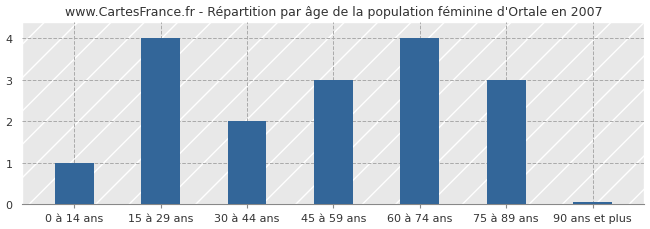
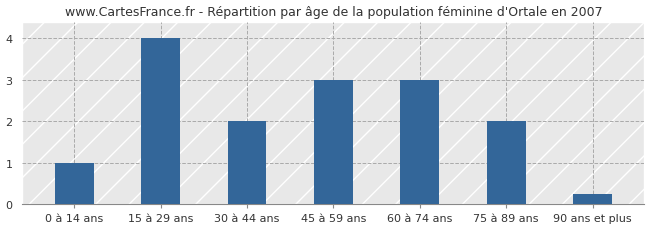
60 à 74 ans: 4.00 -> 3.00
75 à 89 ans: 3.00 -> 2.00
90 ans et plus: 0.07 -> 0.25
